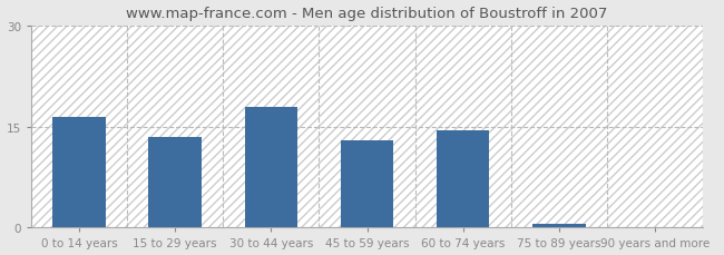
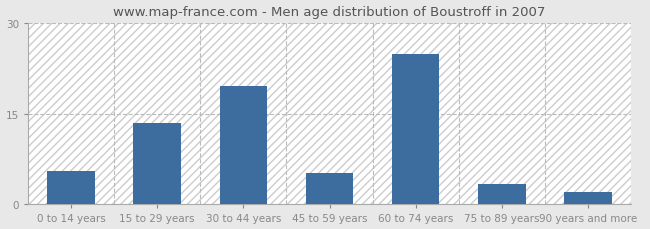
0 to 14 years: 16.5 -> 5.6
30 to 44 years: 18.0 -> 19.6
45 to 59 years: 13.0 -> 5.2
60 to 74 years: 14.5 -> 24.8
75 to 89 years: 0.5 -> 3.4
90 years and more: 0.1 -> 2.0
